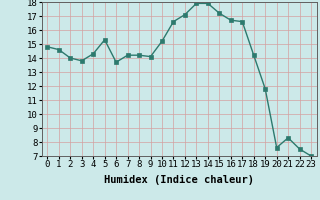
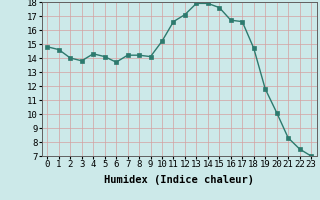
5: 15.3 -> 14.1
15: 17.2 -> 17.6
18: 14.2 -> 14.7
20: 7.6 -> 10.1
